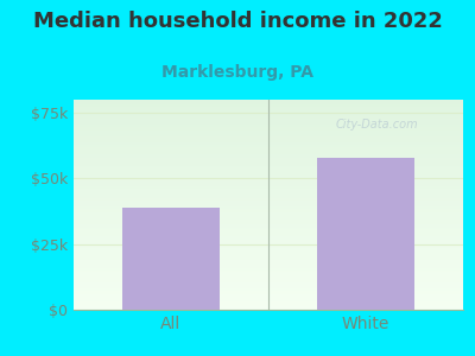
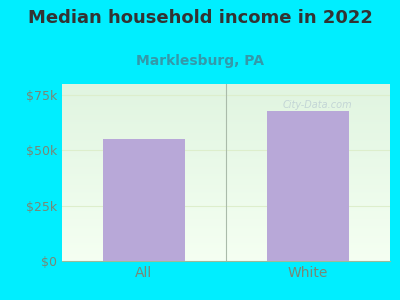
All: $39k -> $55k
White: $58k -> $68k
